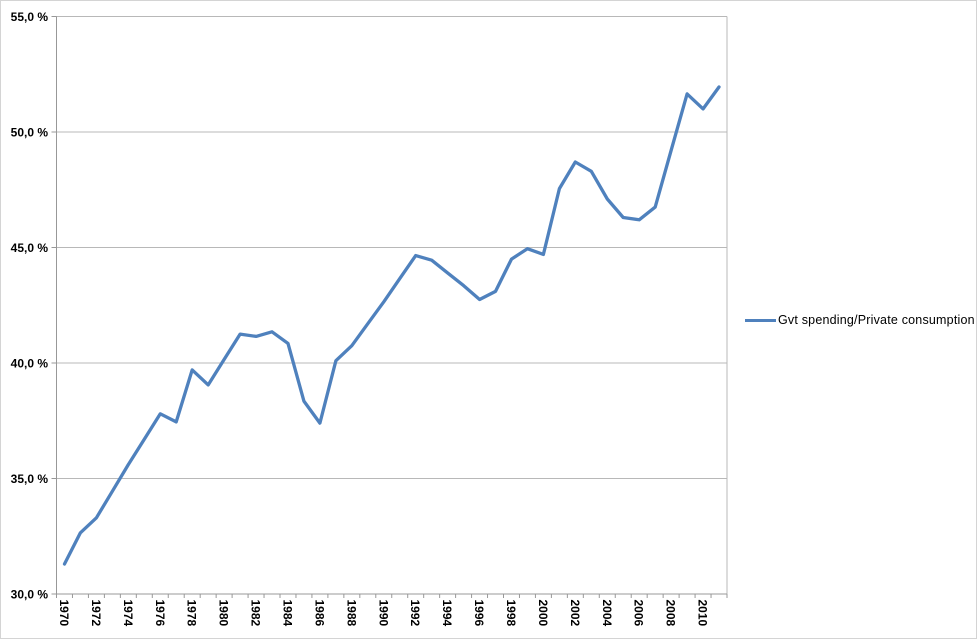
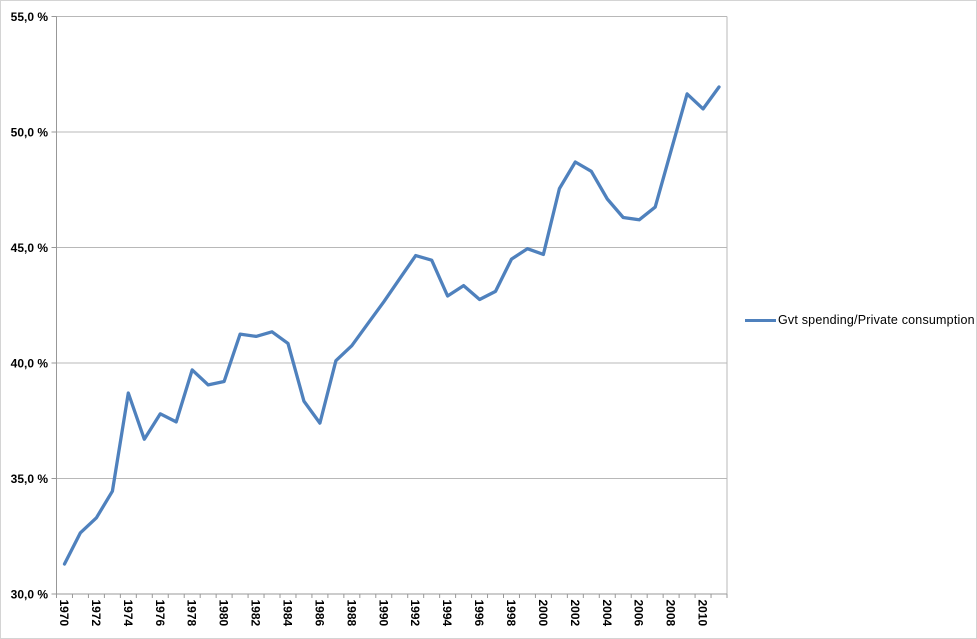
1974: 35,6% -> 38,7%
1980: 40,1% -> 39,2%
1994: 43,9% -> 42,9%
